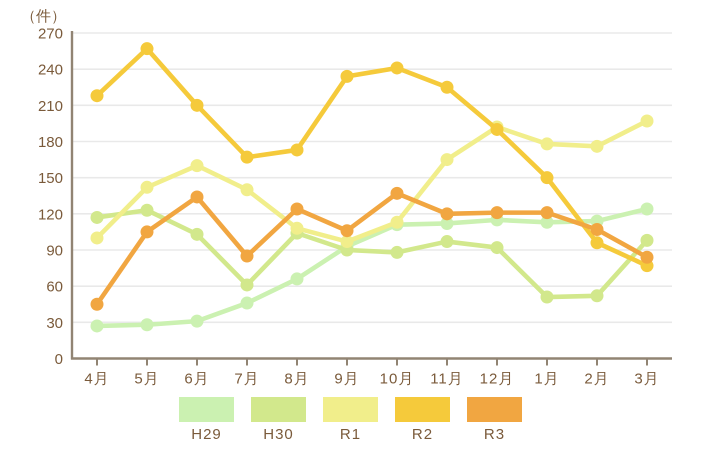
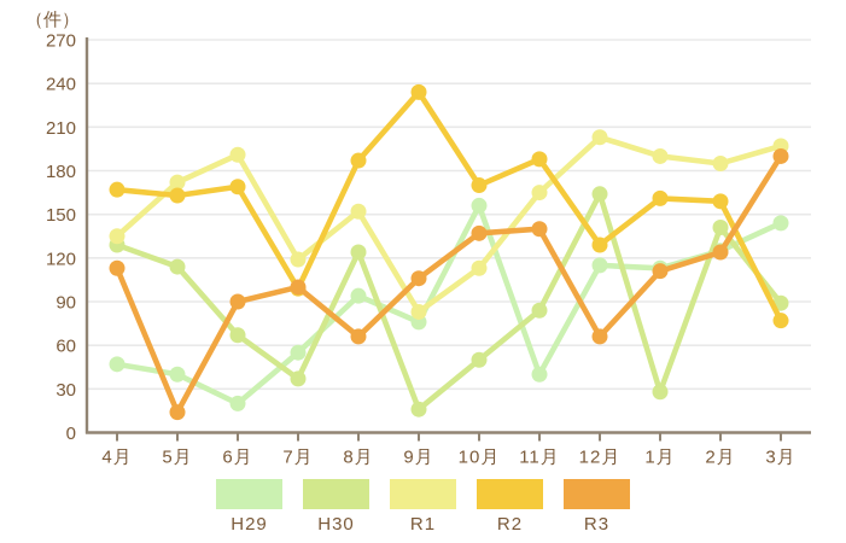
H29/4月: 27 -> 47
H30/4月: 117 -> 129
R1/4月: 100 -> 135
R2/4月: 218 -> 167
R3/4月: 45 -> 113
H29/5月: 28 -> 40
H30/5月: 123 -> 114
R1/5月: 142 -> 172
R2/5月: 257 -> 163
R3/5月: 105 -> 14
H29/6月: 31 -> 20
H30/6月: 103 -> 67
R1/6月: 160 -> 191
R2/6月: 210 -> 169
R3/6月: 134 -> 90
H29/7月: 46 -> 55
H30/7月: 61 -> 37
R1/7月: 140 -> 119
R2/7月: 167 -> 99
R3/7月: 85 -> 100
H29/8月: 66 -> 94
H30/8月: 104 -> 124
R1/8月: 108 -> 152
R2/8月: 173 -> 187
R3/8月: 124 -> 66
H29/9月: 93 -> 76
H30/9月: 90 -> 16
R1/9月: 97 -> 83
H29/10月: 111 -> 156
H30/10月: 88 -> 50
R2/10月: 241 -> 170
H29/11月: 112 -> 40
H30/11月: 97 -> 84
R2/11月: 225 -> 188
R3/11月: 120 -> 140
H30/12月: 92 -> 164
R1/12月: 192 -> 203
R2/12月: 190 -> 129
R3/12月: 121 -> 66
H30/1月: 51 -> 28
R1/1月: 178 -> 190
R2/1月: 150 -> 161
R3/1月: 121 -> 111
H29/2月: 114 -> 125
H30/2月: 52 -> 141
R1/2月: 176 -> 185
R2/2月: 96 -> 159
R3/2月: 107 -> 124
H29/3月: 124 -> 144
H30/3月: 98 -> 89
R3/3月: 84 -> 190
